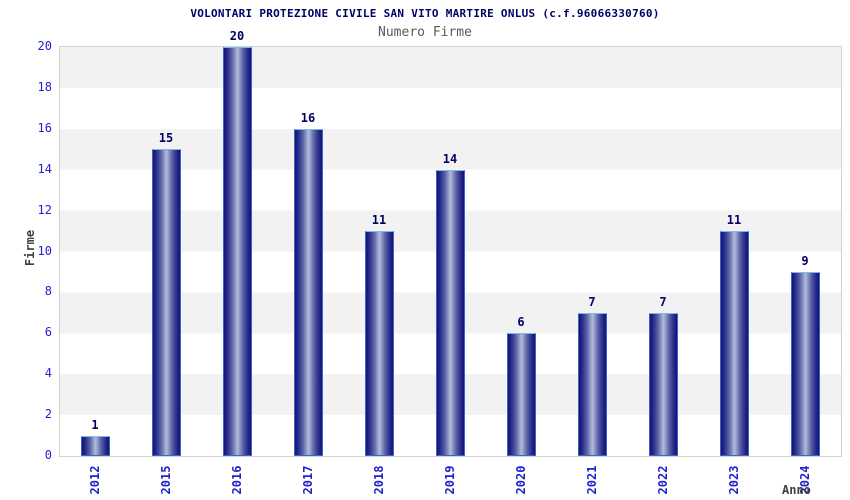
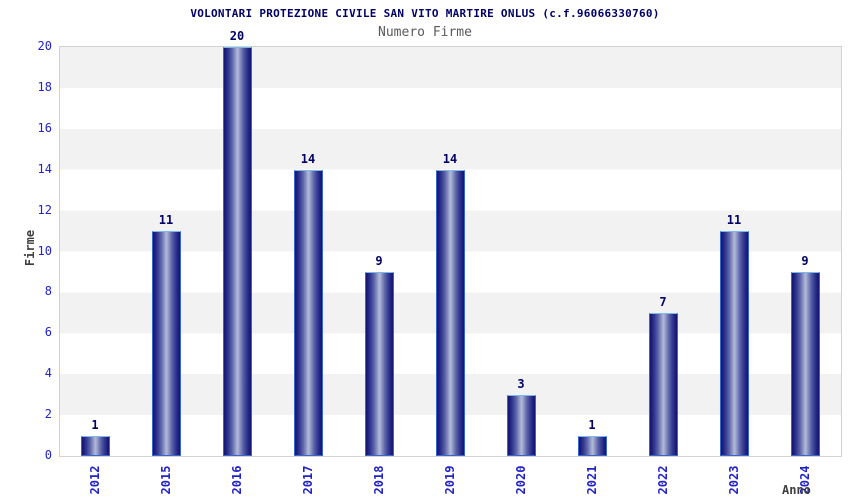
2015: 15 -> 11
2017: 16 -> 14
2018: 11 -> 9
2020: 6 -> 3
2021: 7 -> 1
